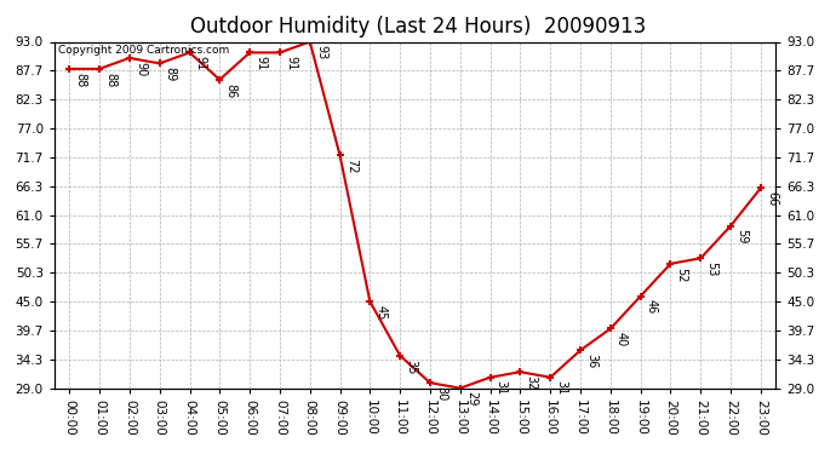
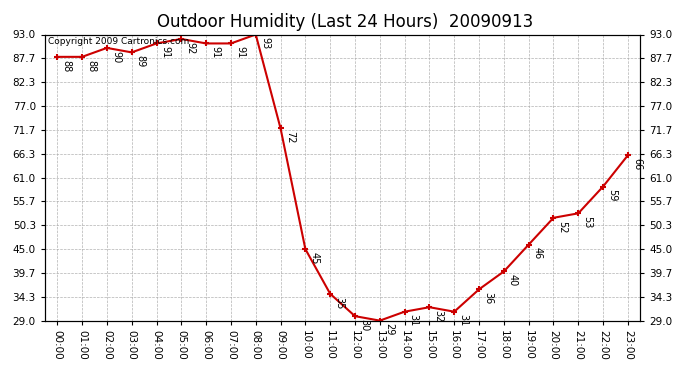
05:00: 86 -> 92
